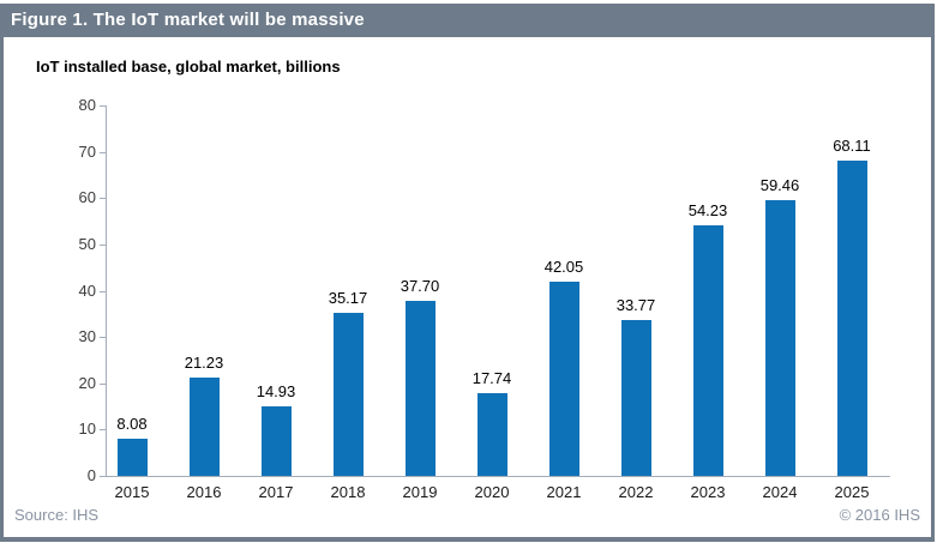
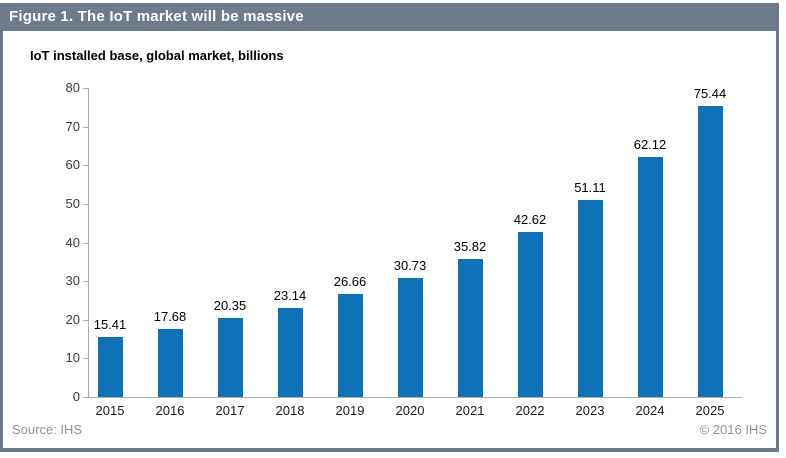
2015: 8.08 -> 15.41
2016: 21.23 -> 17.68
2017: 14.93 -> 20.35
2018: 35.17 -> 23.14
2019: 37.70 -> 26.66
2020: 17.74 -> 30.73
2021: 42.05 -> 35.82
2022: 33.77 -> 42.62
2023: 54.23 -> 51.11
2024: 59.46 -> 62.12
2025: 68.11 -> 75.44
